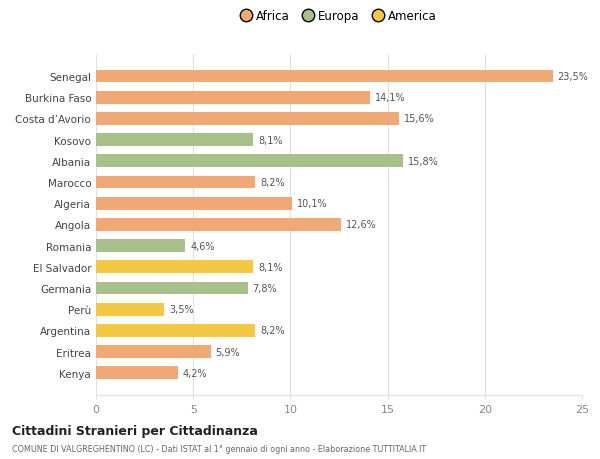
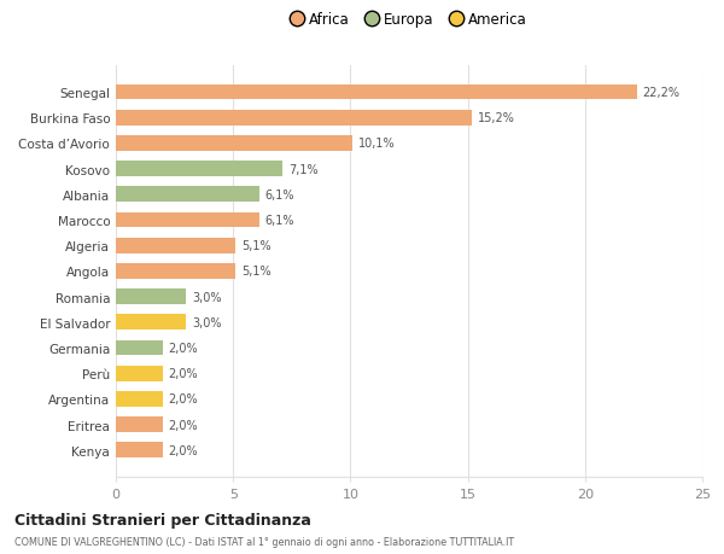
Senegal: 23,5% -> 22,2%
Burkina Faso: 14,1% -> 15,2%
Costa d’Avorio: 15,6% -> 10,1%
Kosovo: 8,1% -> 7,1%
Albania: 15,8% -> 6,1%
Marocco: 8,2% -> 6,1%
Algeria: 10,1% -> 5,1%
Angola: 12,6% -> 5,1%
Romania: 4,6% -> 3,0%
El Salvador: 8,1% -> 3,0%
Germania: 7,8% -> 2,0%
Perù: 3,5% -> 2,0%
Argentina: 8,2% -> 2,0%
Eritrea: 5,9% -> 2,0%
Kenya: 4,2% -> 2,0%
